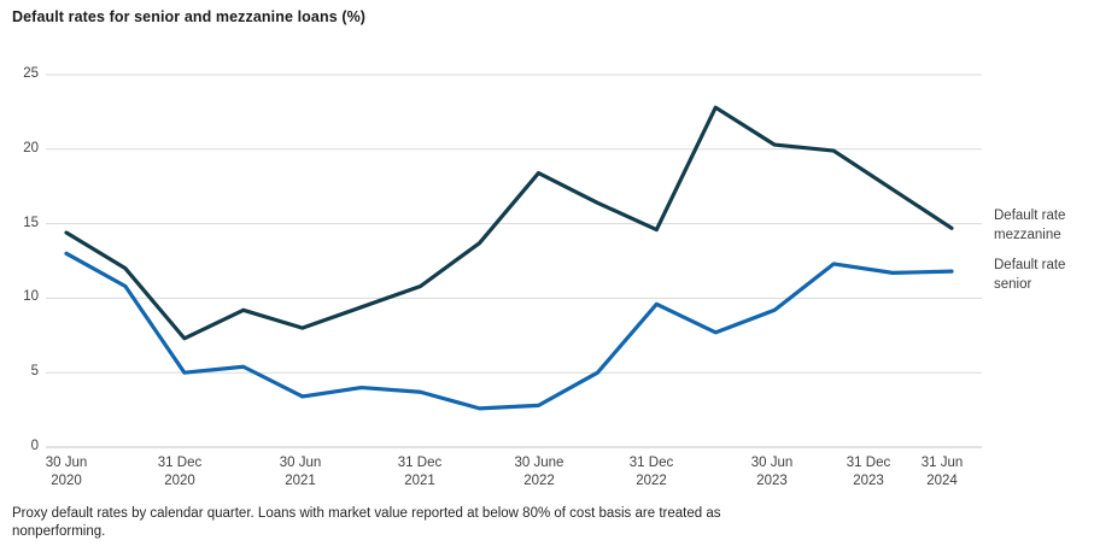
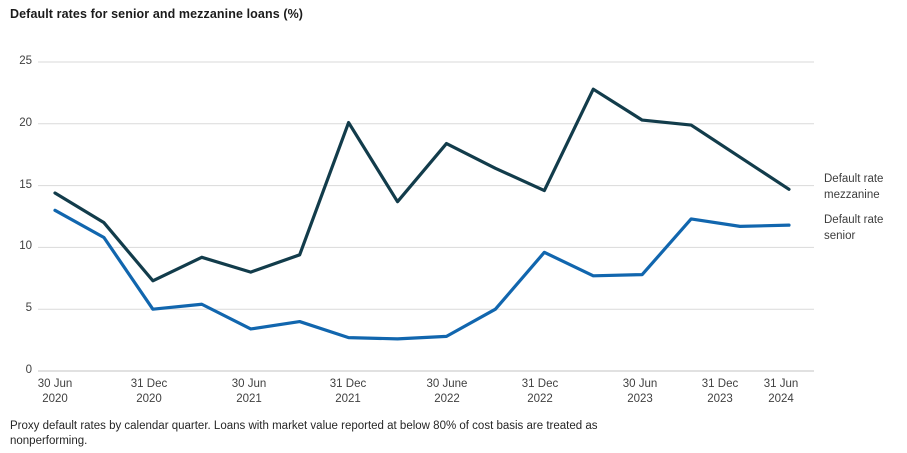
Default rate mezzanine/31 Dec 2021: 10.8 -> 20.1
Default rate senior/31 Dec 2021: 3.7 -> 2.7
Default rate senior/30 Jun 2023: 9.2 -> 7.8
